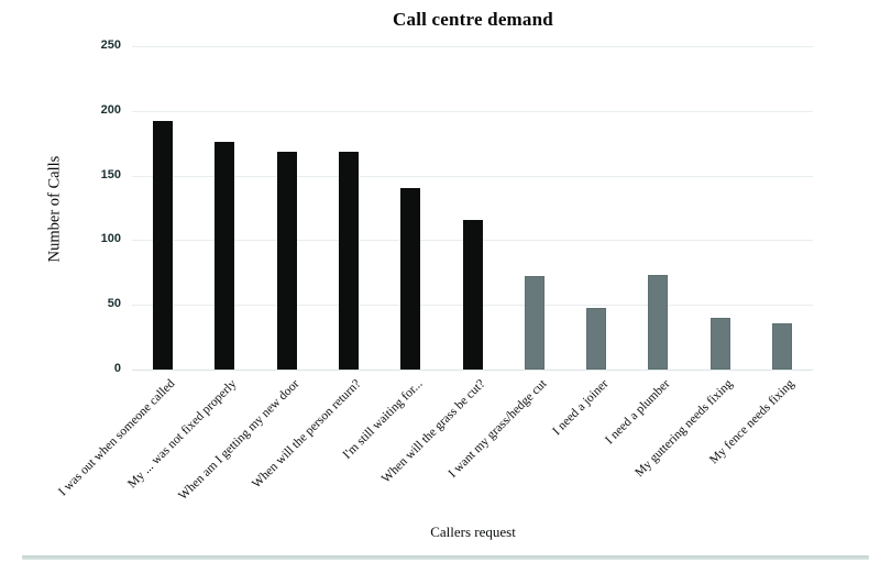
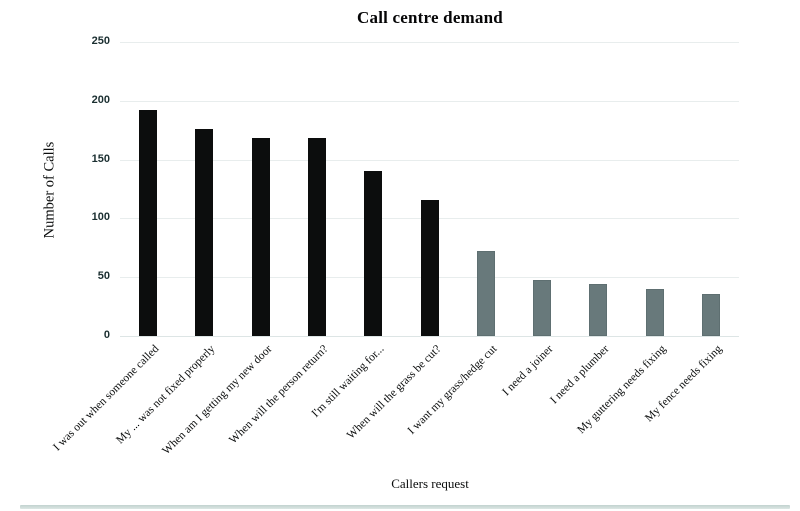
I need a plumber: 73 -> 44
